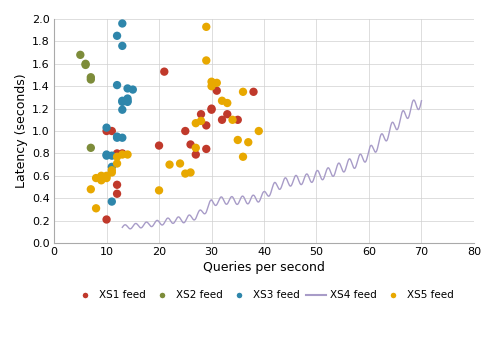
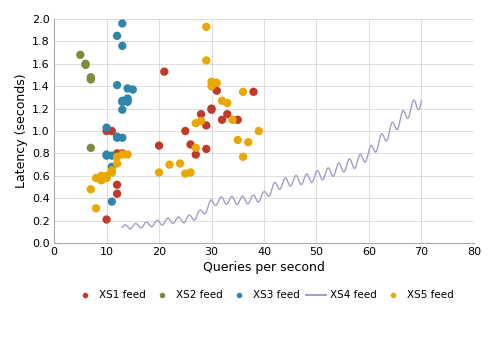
XS5 feed/20: 0.47 -> 0.63
